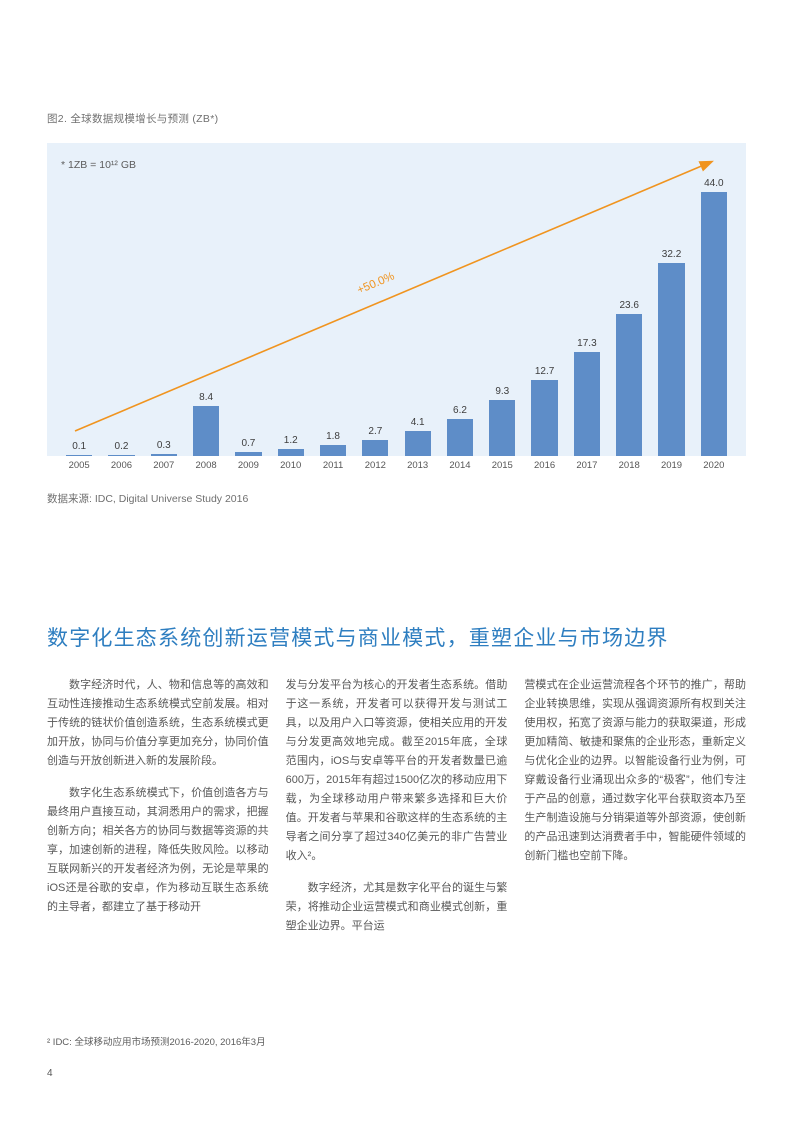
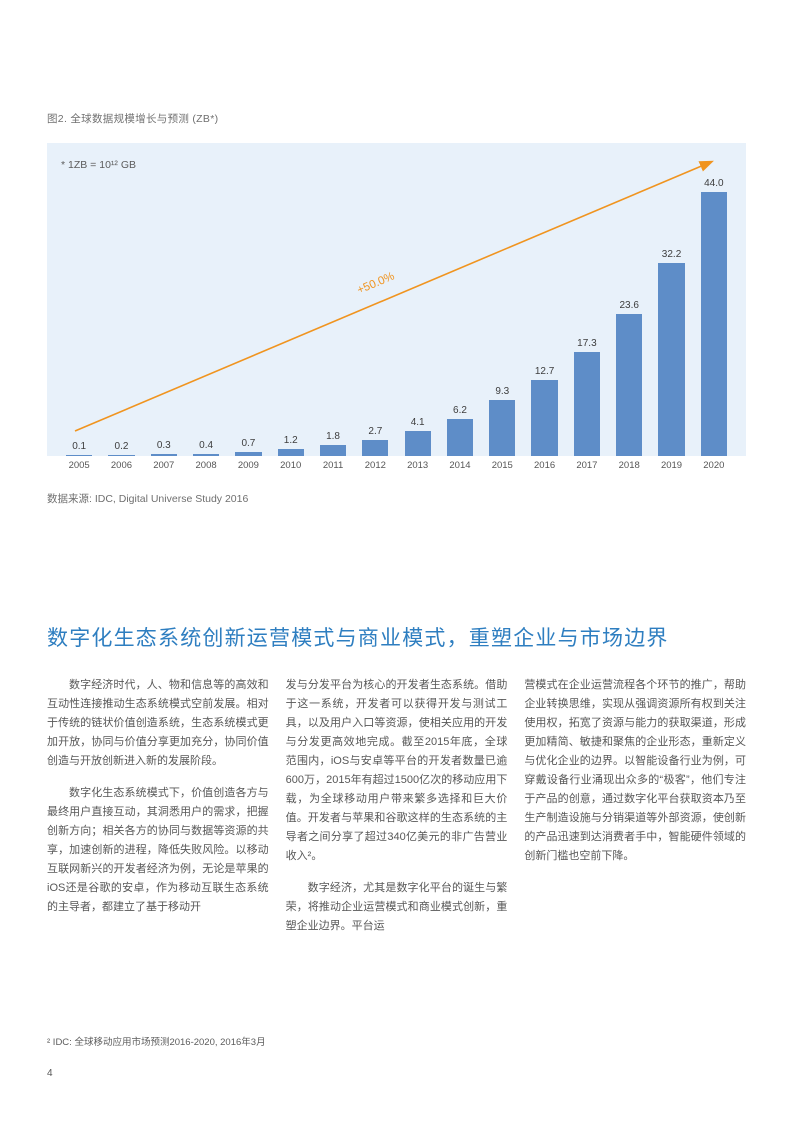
2008: 8.4 -> 0.4
